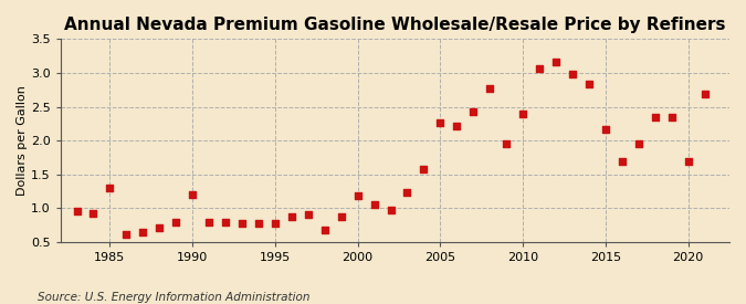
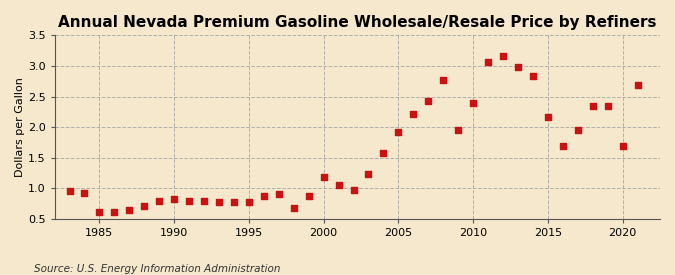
1985: 1.30 -> 0.62
1990: 1.20 -> 0.82
2005: 2.26 -> 1.92
